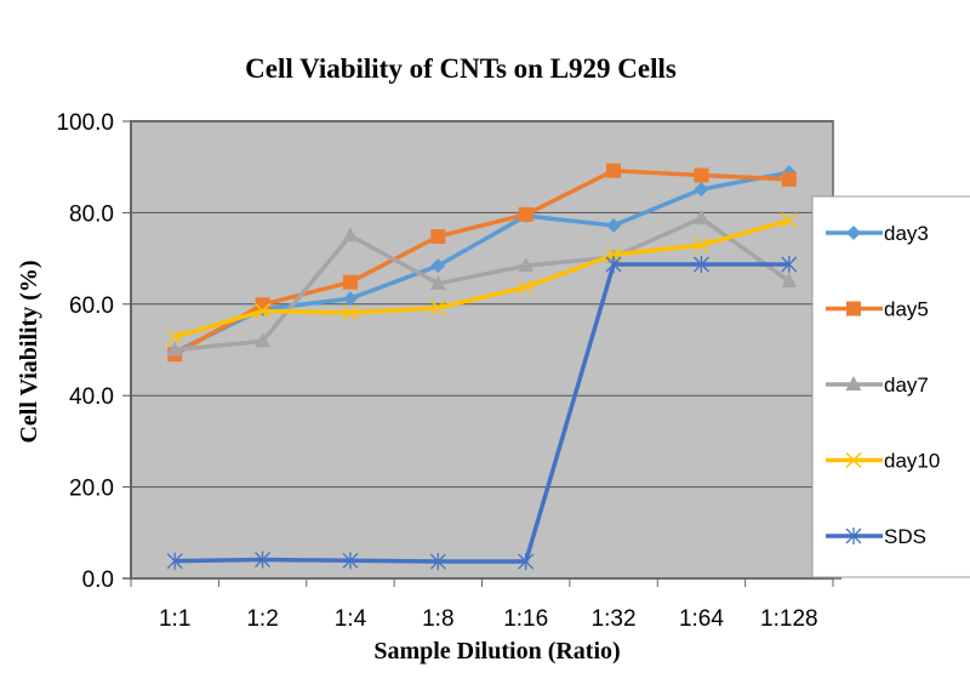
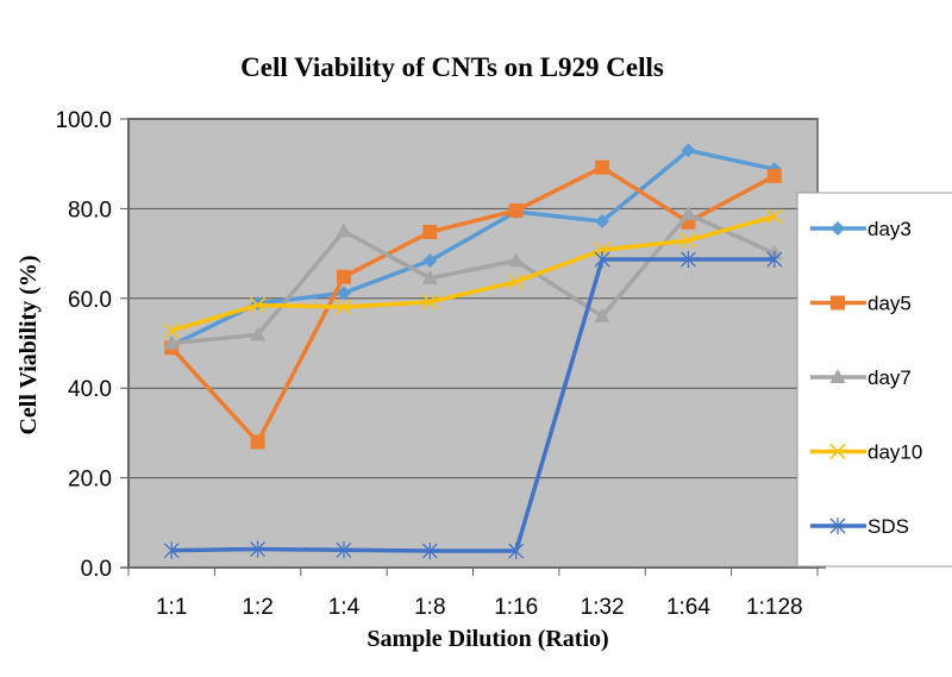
day5/1:2: 60 -> 28
day7/1:32: 70 -> 56
day3/1:64: 85 -> 93
day5/1:64: 88 -> 77
day7/1:128: 65 -> 70
